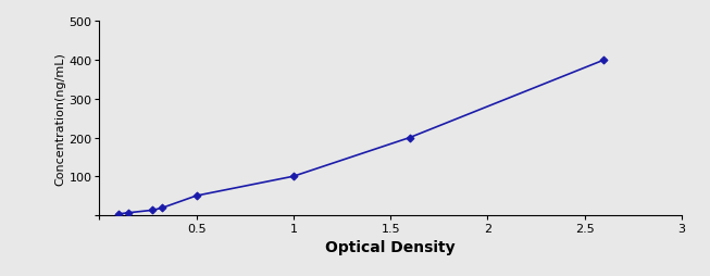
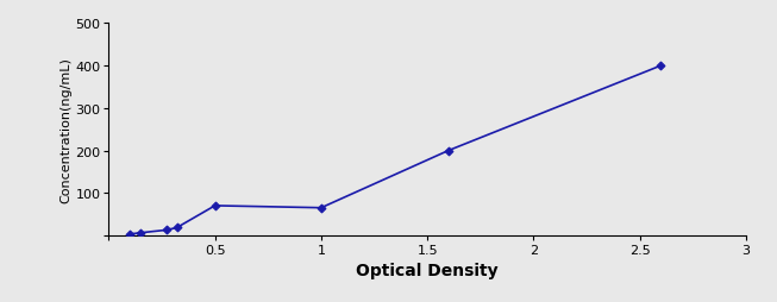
0.5: 50 -> 70
1: 100 -> 65
